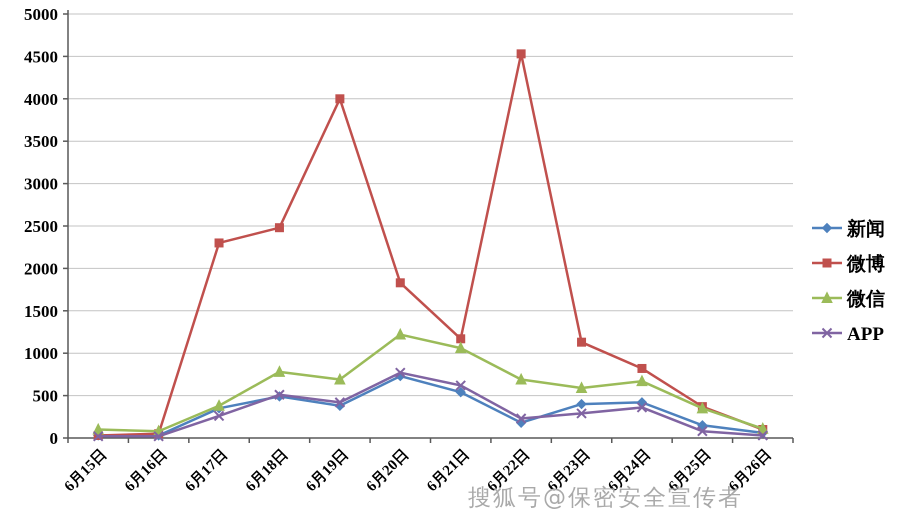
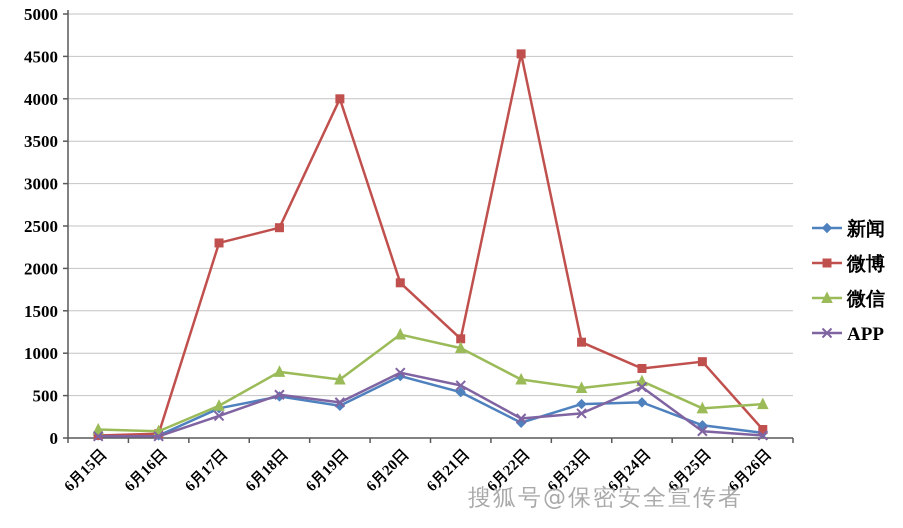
APP/6月24日: 400 -> 600
微博/6月25日: 400 -> 900
微信/6月26日: 100 -> 400
